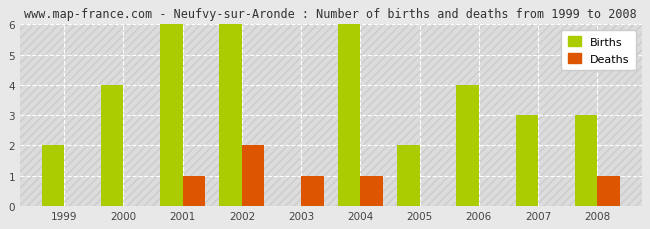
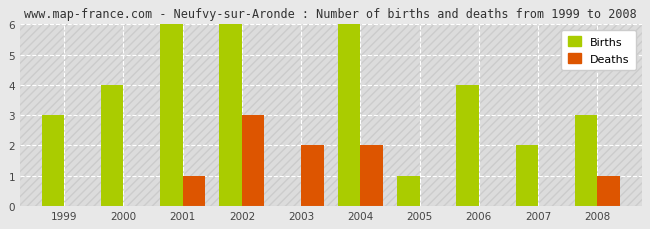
Births/1999: 2 -> 3
Deaths/2002: 2 -> 3
Deaths/2003: 1 -> 2
Deaths/2004: 1 -> 2
Births/2005: 2 -> 1
Births/2007: 3 -> 2
